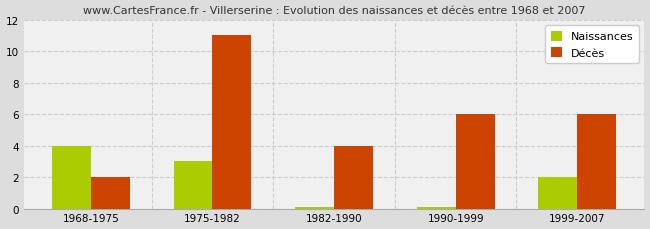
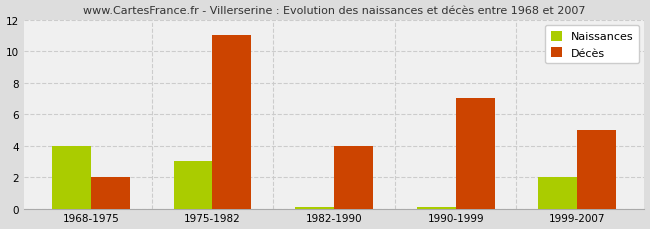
Décès/1990-1999: 6 -> 7
Décès/1999-2007: 6 -> 5
